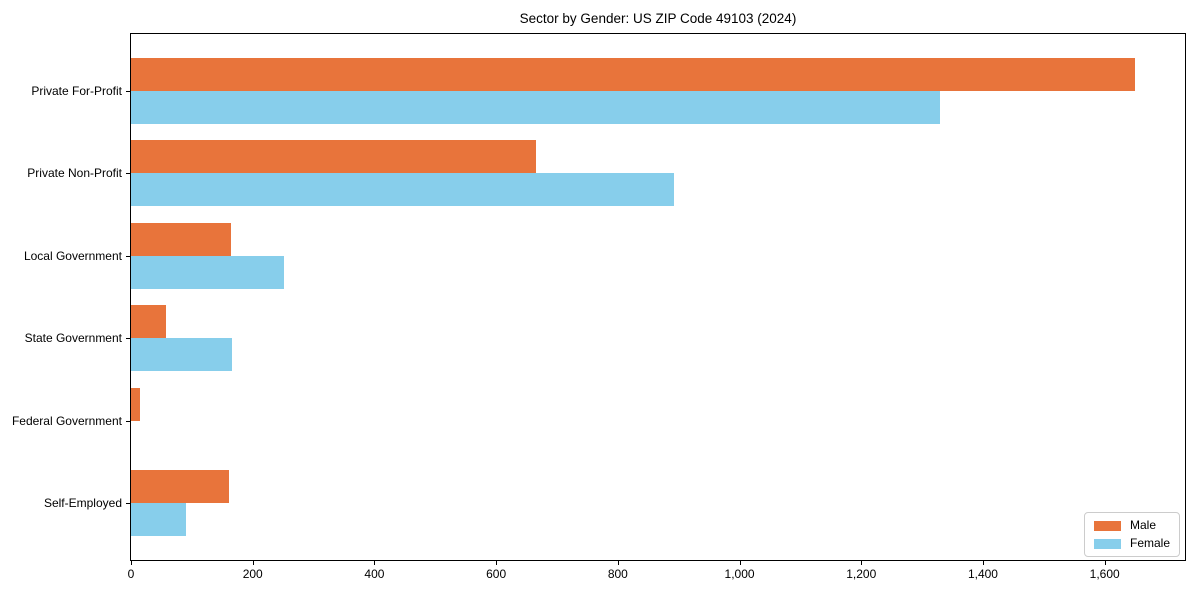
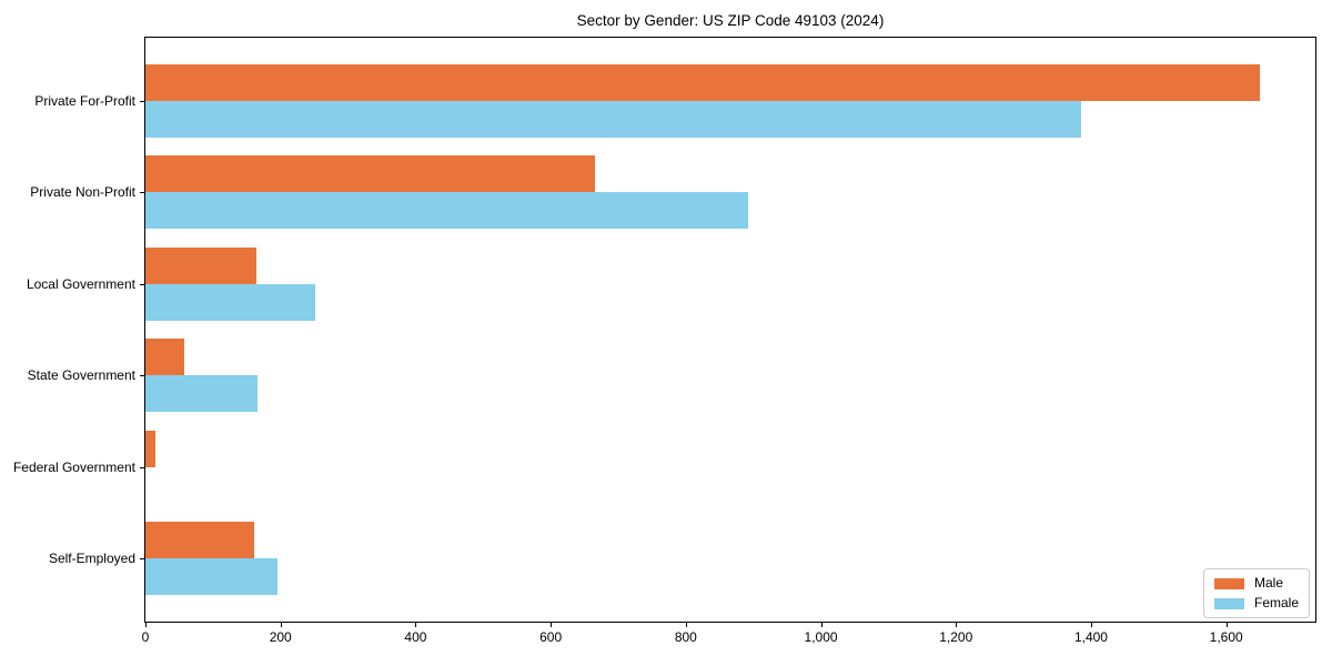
Female/Private For-Profit: 1330 -> 1390
Female/Self-Employed: 90 -> 200
